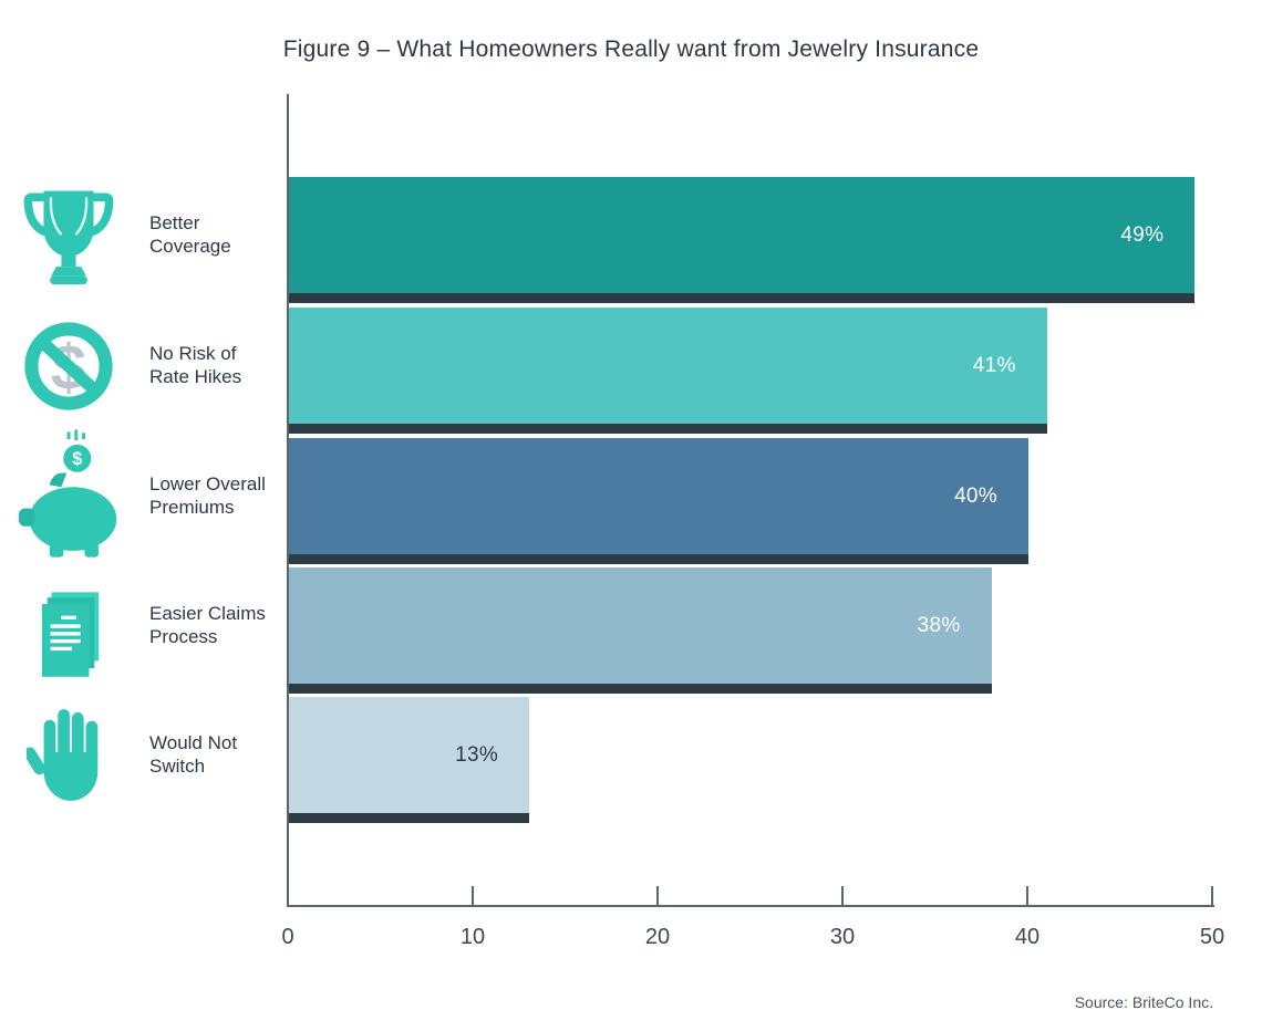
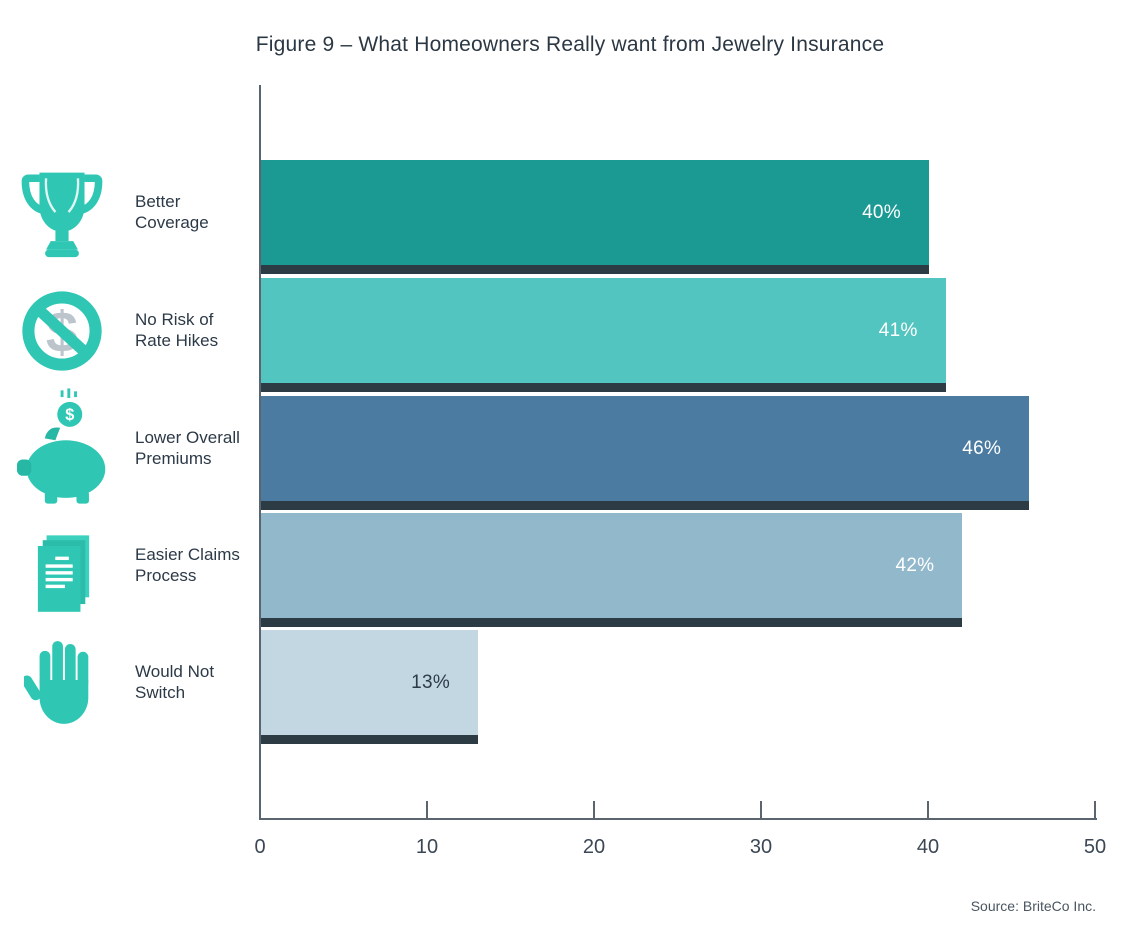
Better Coverage: 49% -> 40%
Lower Overall Premiums: 40% -> 46%
Easier Claims Process: 38% -> 42%
